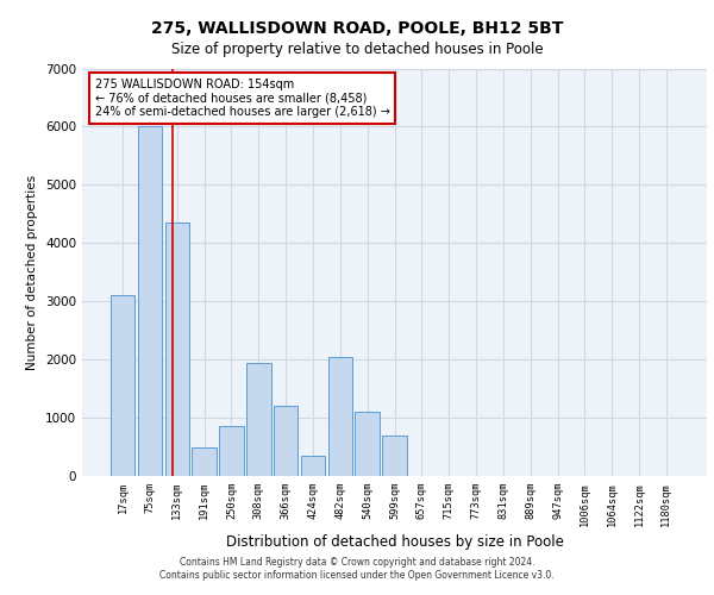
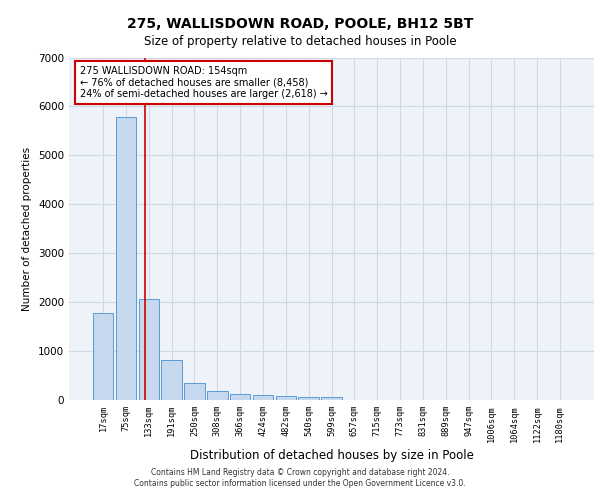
17sqm: 3100 -> 1780
75sqm: 6000 -> 5780
133sqm: 4350 -> 2060
191sqm: 500 -> 820
250sqm: 850 -> 340
308sqm: 1950 -> 180
366sqm: 1200 -> 120
424sqm: 350 -> 100
482sqm: 2050 -> 90
540sqm: 1100 -> 70
599sqm: 700 -> 60
